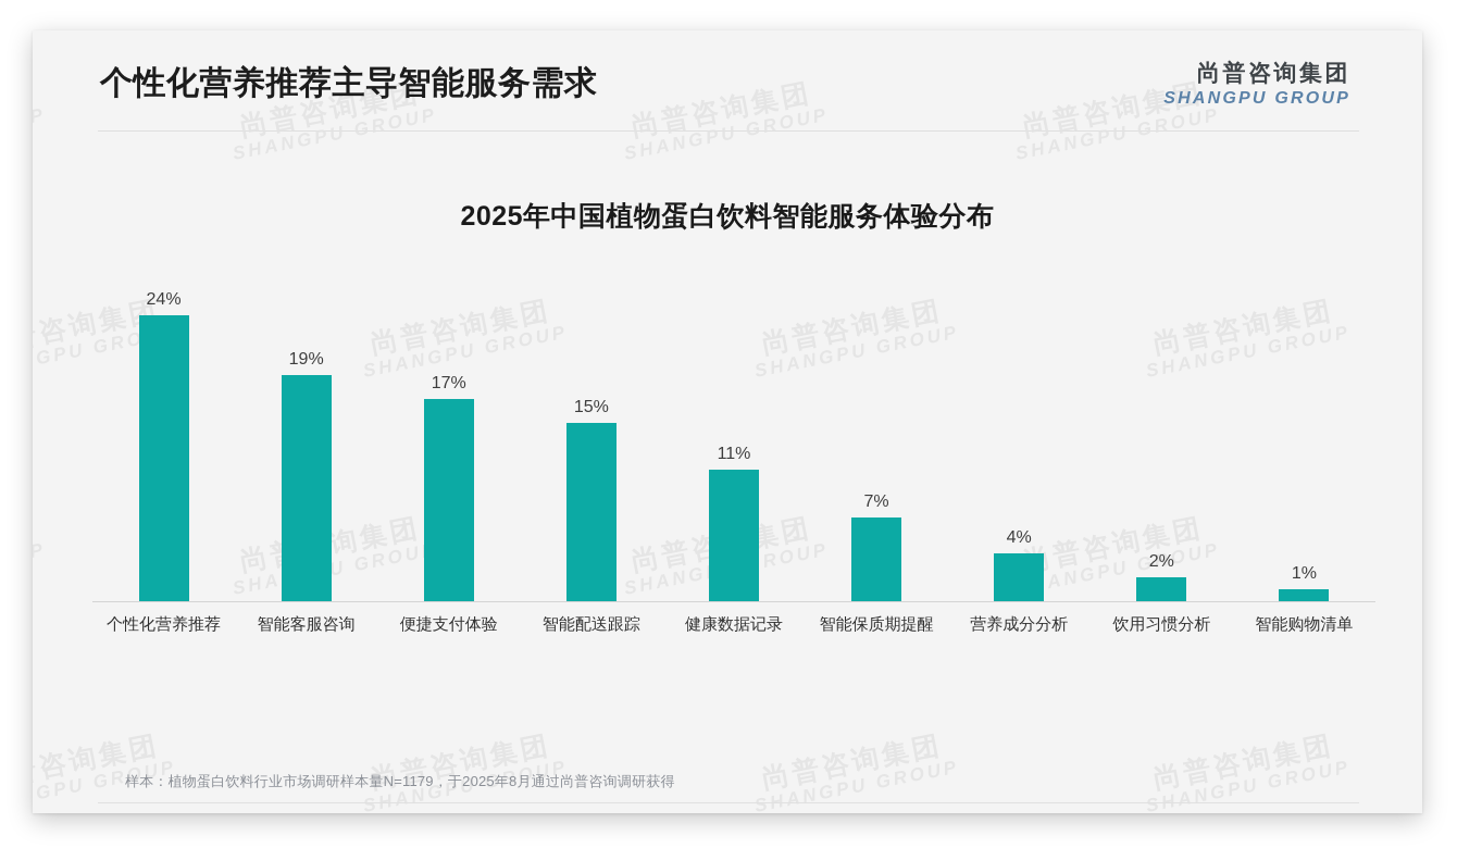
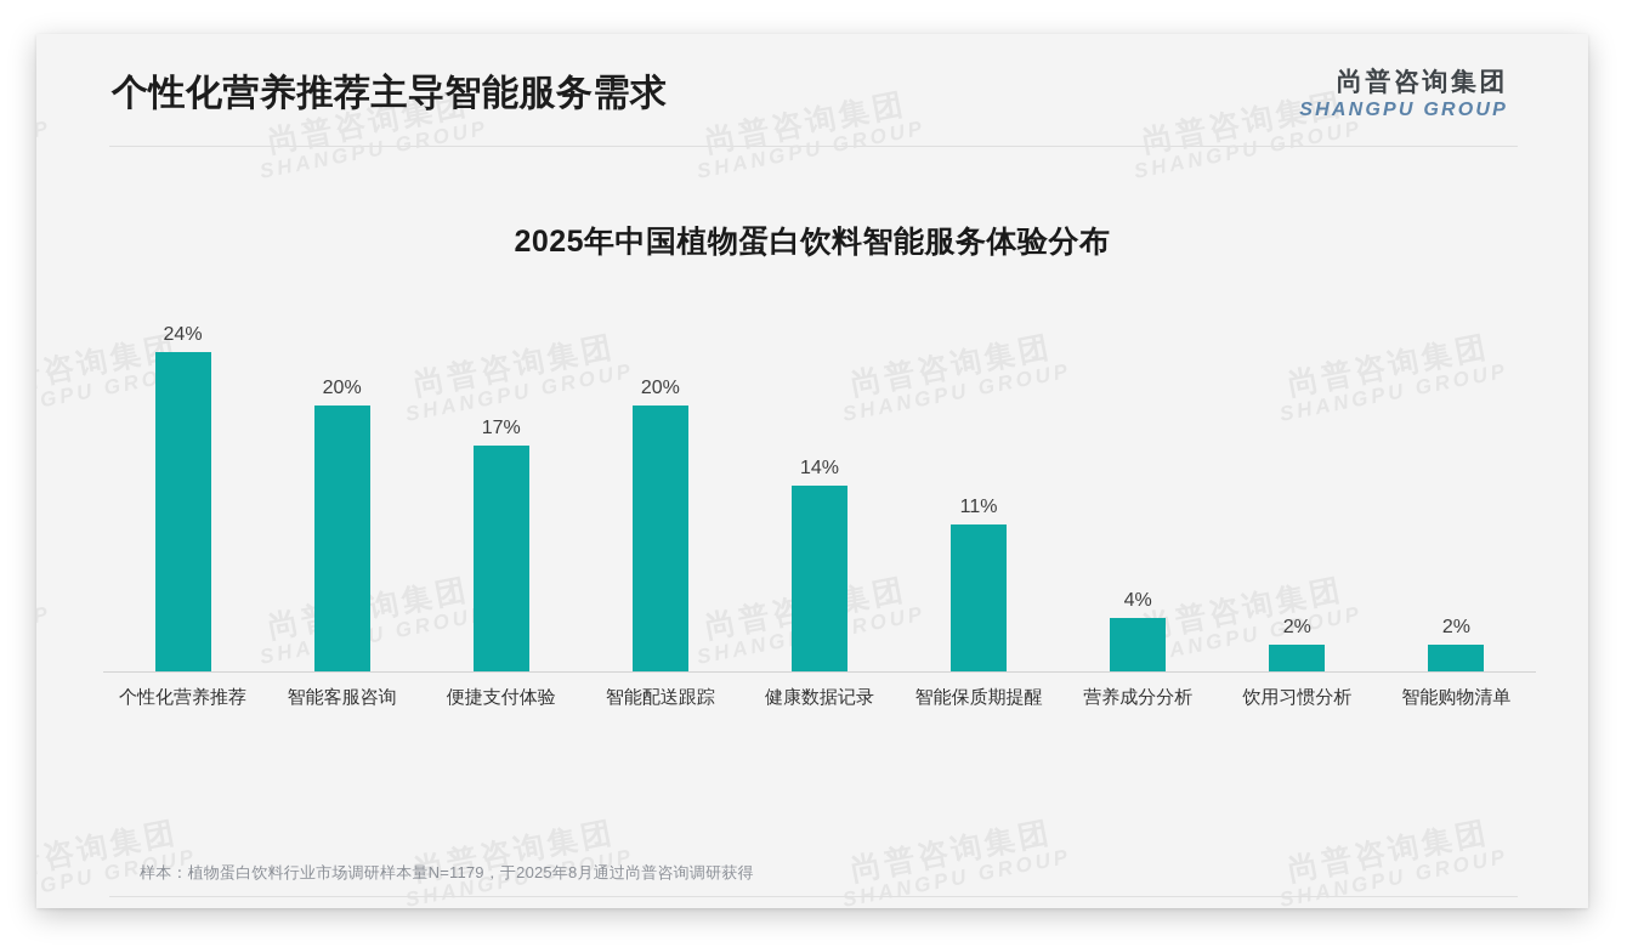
智能客服咨询: 19% -> 20%
智能配送跟踪: 15% -> 20%
健康数据记录: 11% -> 14%
智能保质期提醒: 7% -> 11%
智能购物清单: 1% -> 2%
